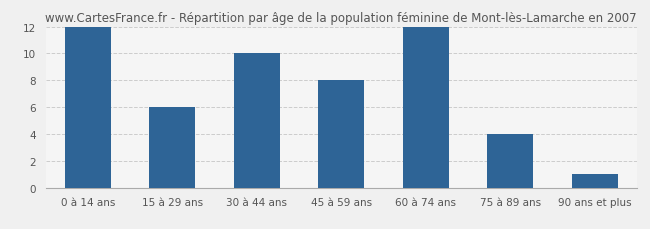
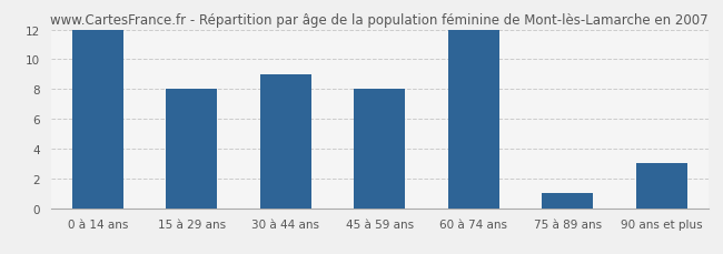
15 à 29 ans: 6 -> 8
30 à 44 ans: 10 -> 9
75 à 89 ans: 4 -> 1
90 ans et plus: 1 -> 3
